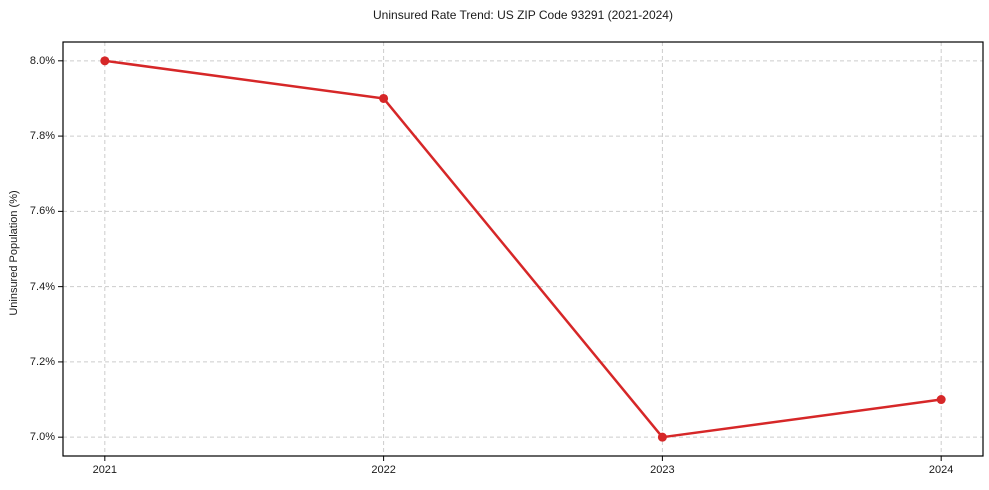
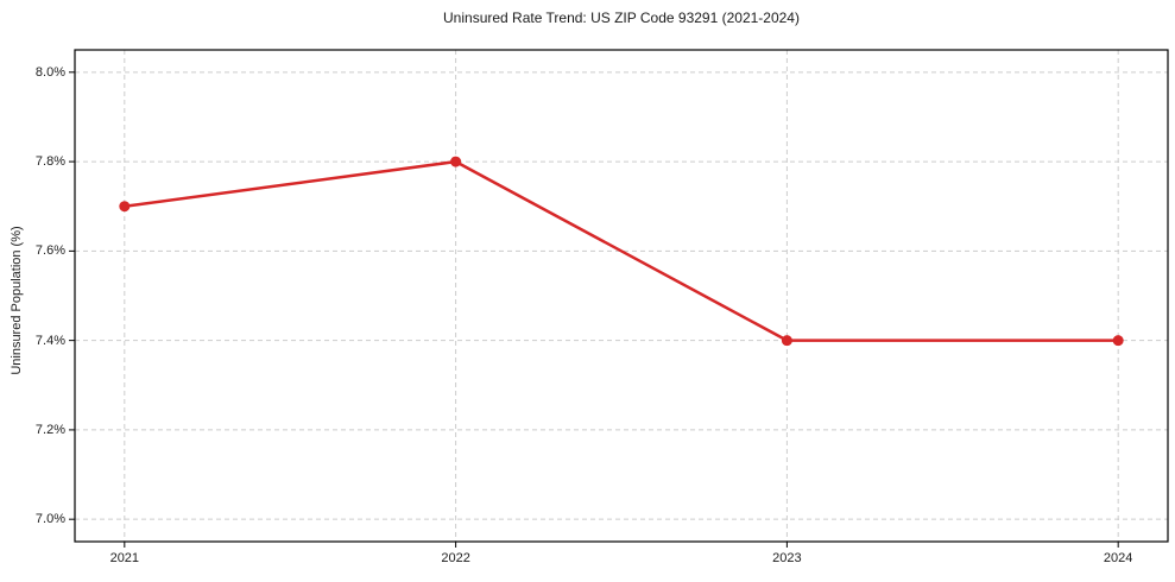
2021: 8.0% -> 7.7%
2022: 7.9% -> 7.8%
2023: 7.0% -> 7.4%
2024: 7.1% -> 7.4%
